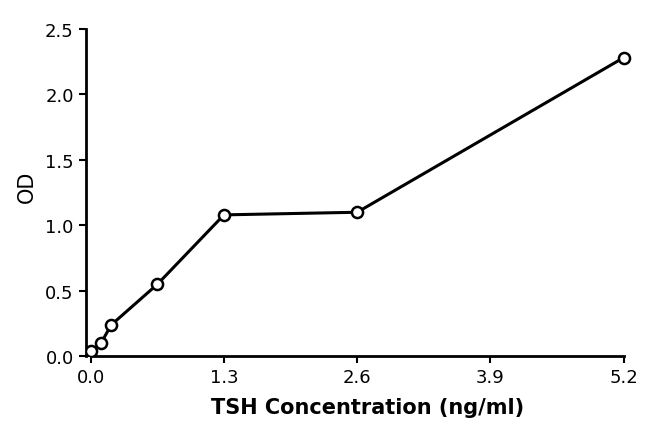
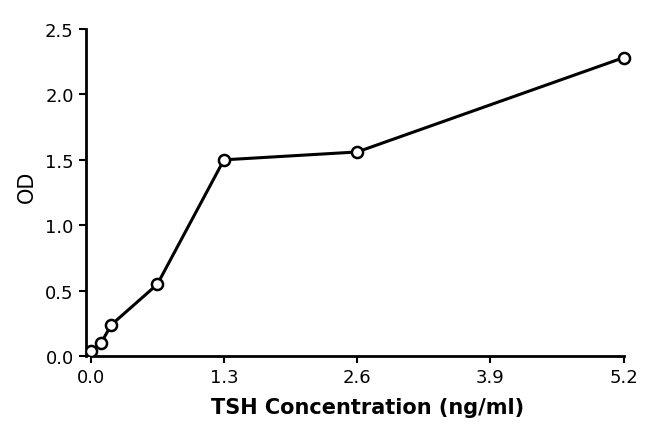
1.3: 1.08 -> 1.50
2.6: 1.10 -> 1.56
